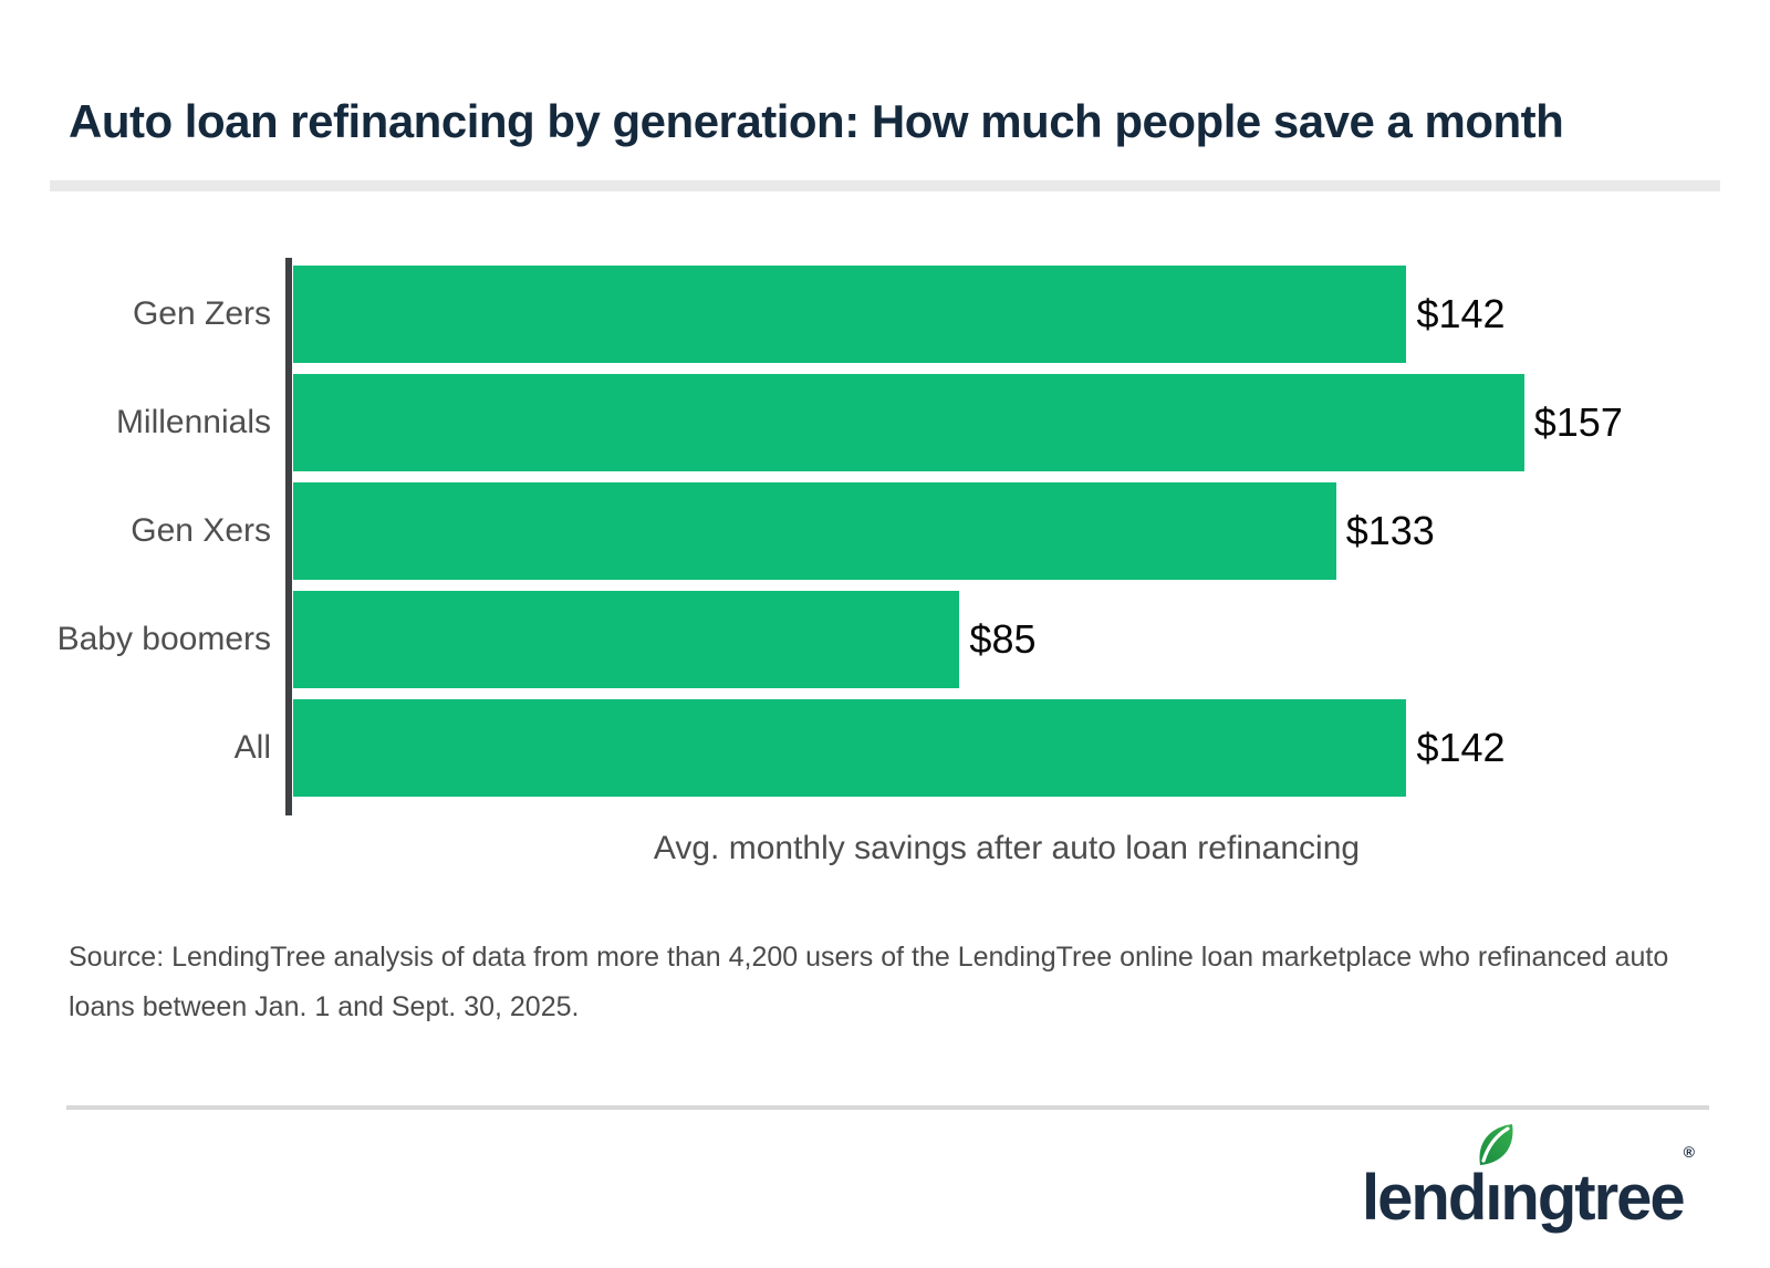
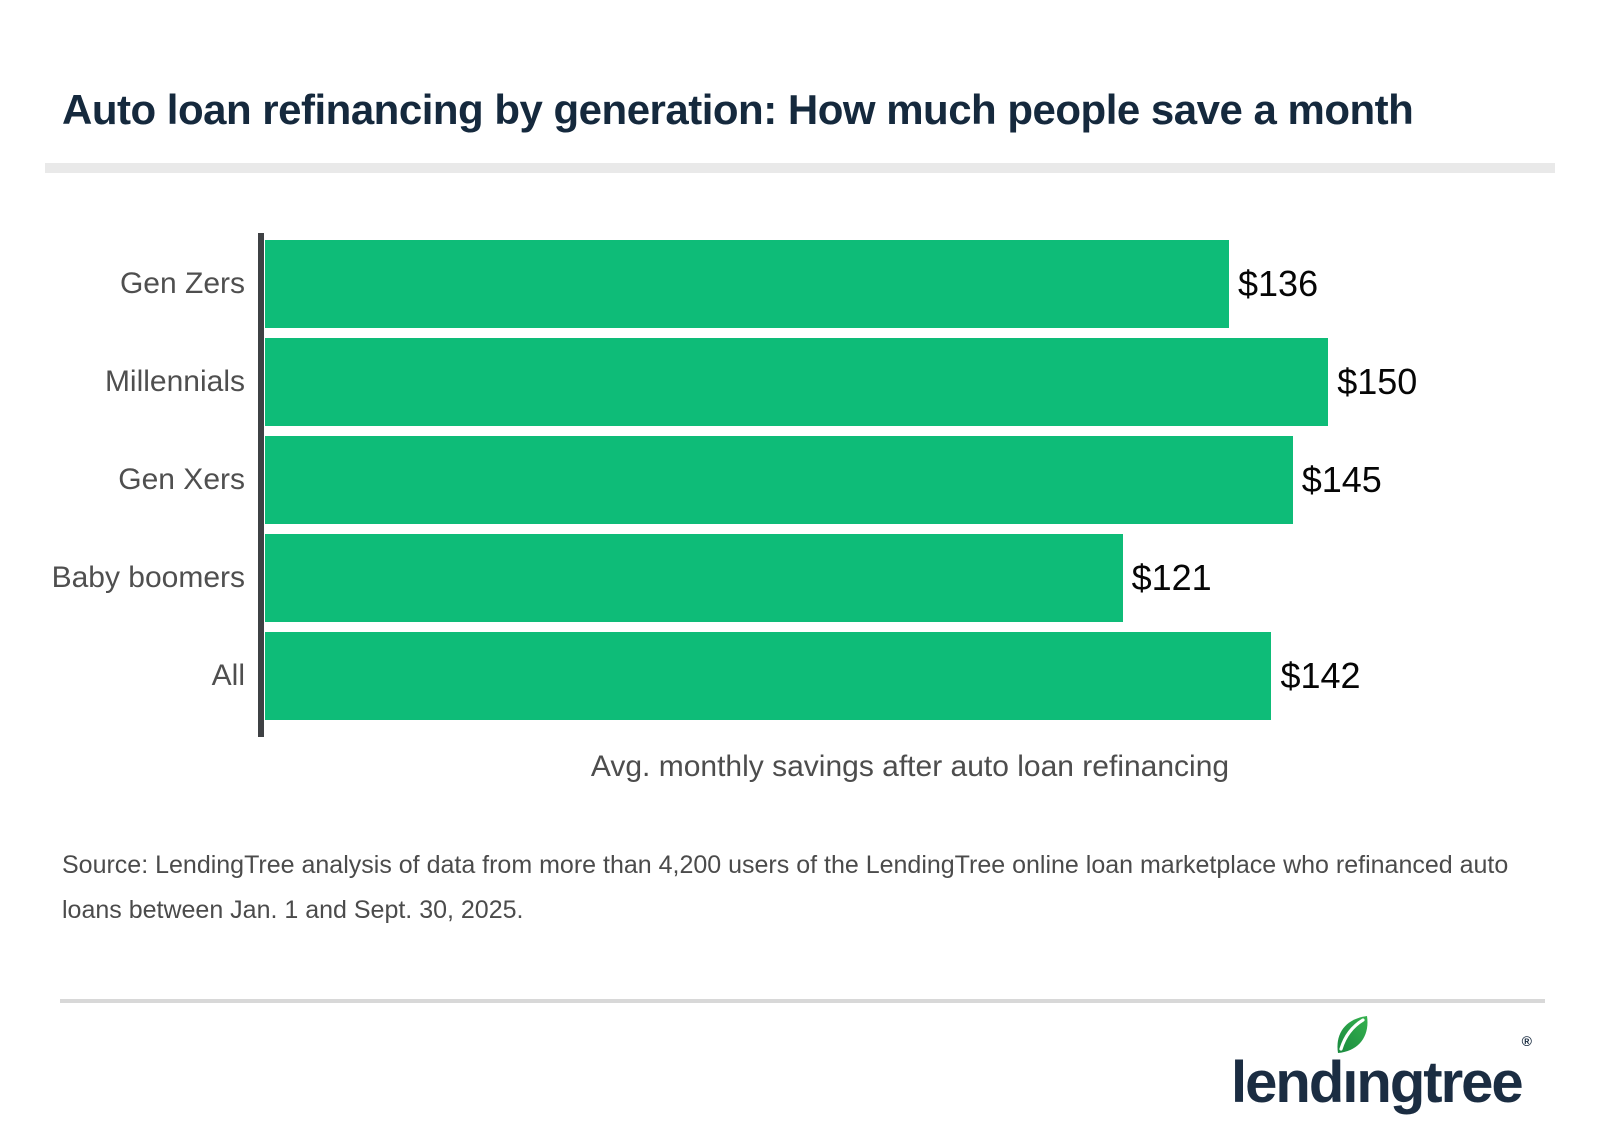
Gen Zers: $142 -> $136
Millennials: $157 -> $150
Gen Xers: $133 -> $145
Baby boomers: $85 -> $121
